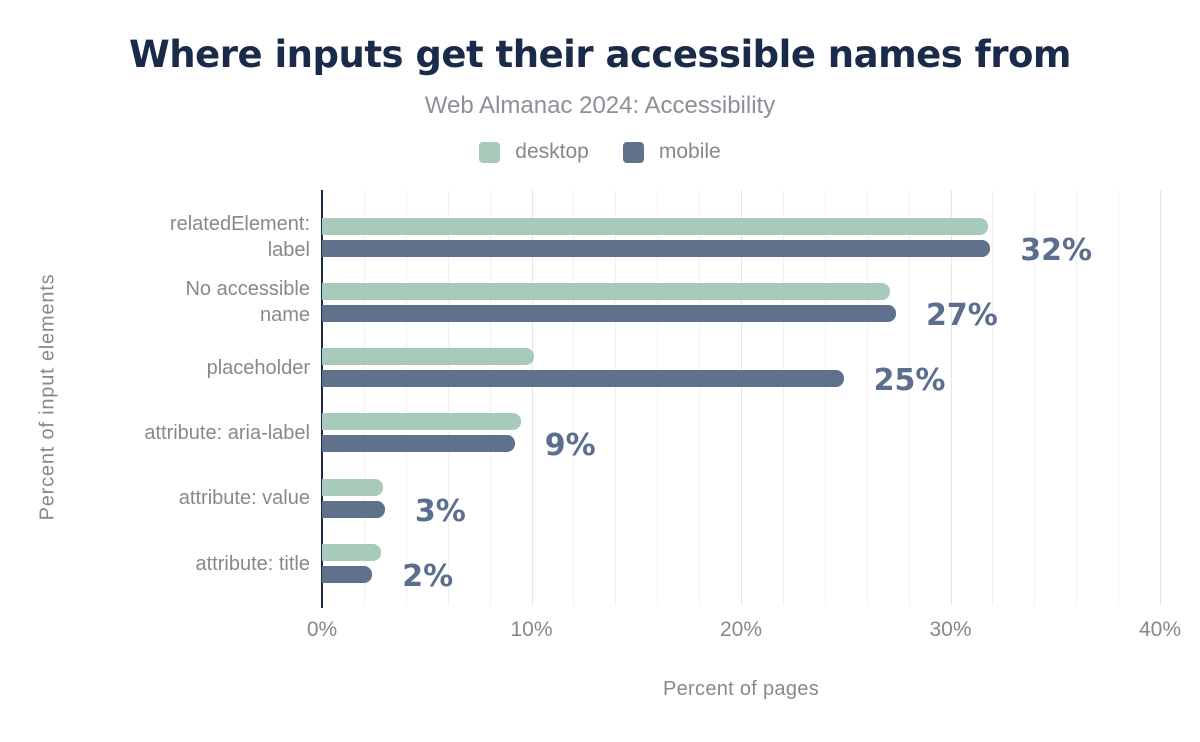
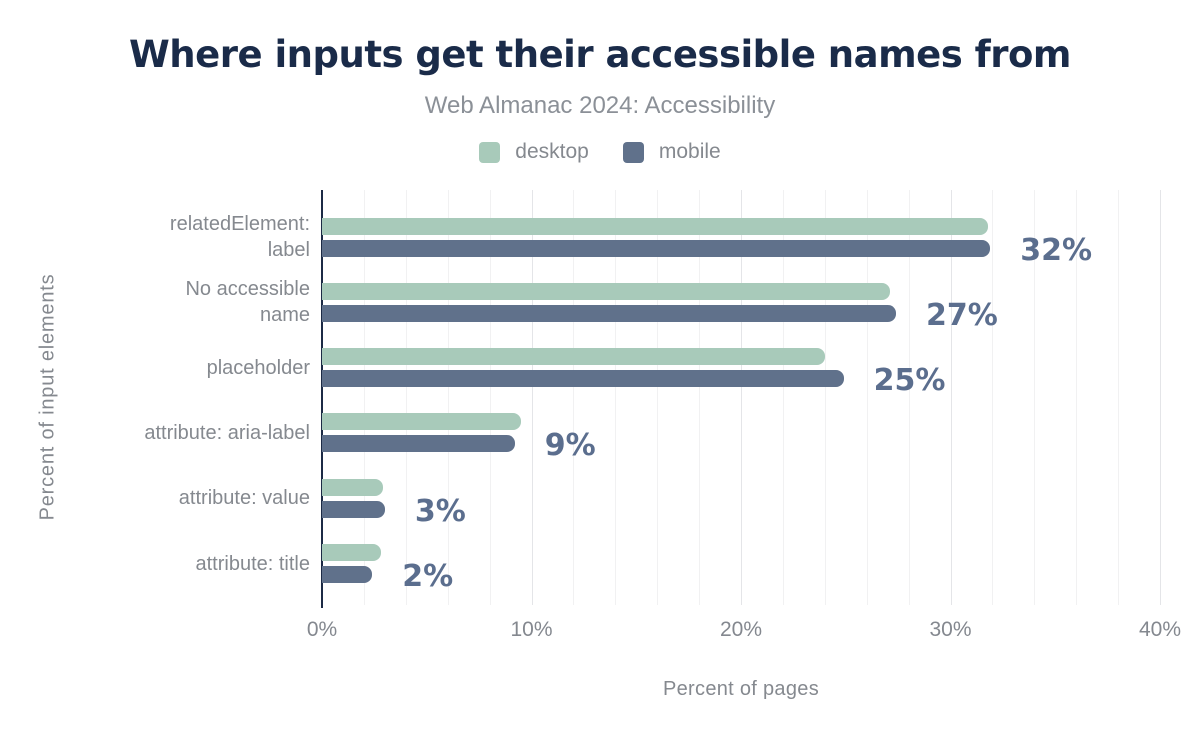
desktop/placeholder: 10.1% -> 24.0%
